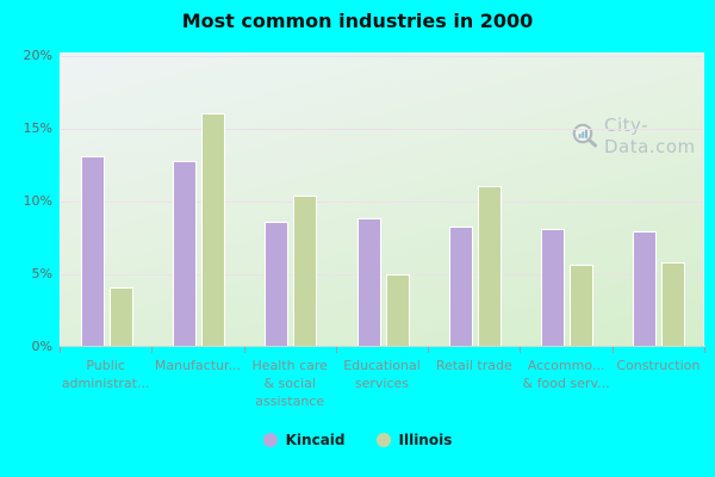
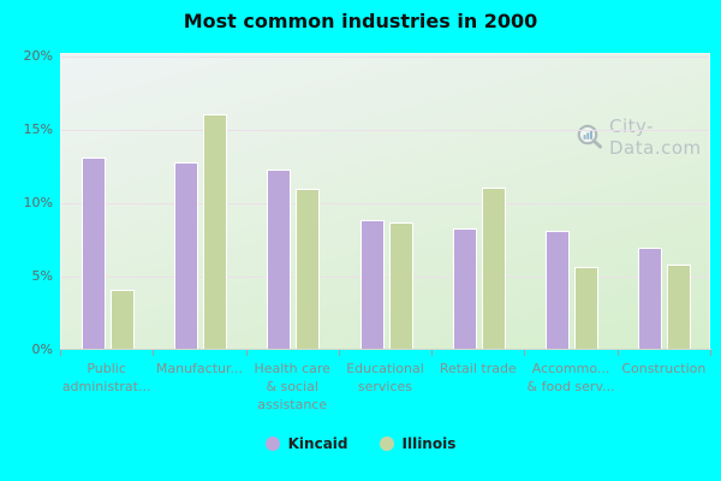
Kincaid/Health care & social assistance: 8.5% -> 12.2%
Illinois/Health care & social assistance: 10.3% -> 10.9%
Illinois/Educational services: 4.9% -> 8.6%
Kincaid/Construction: 7.9% -> 6.9%
